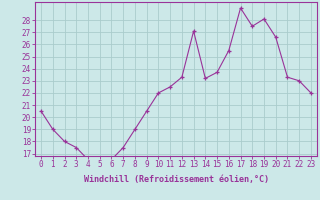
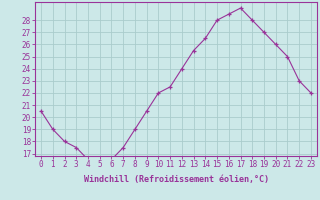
12: 23.3 -> 24.0
13: 27.1 -> 25.5
14: 23.2 -> 26.5
15: 23.7 -> 28.0
16: 25.5 -> 28.5
18: 27.5 -> 28.0
19: 28.1 -> 27.0
20: 26.6 -> 26.0
21: 23.3 -> 25.0
